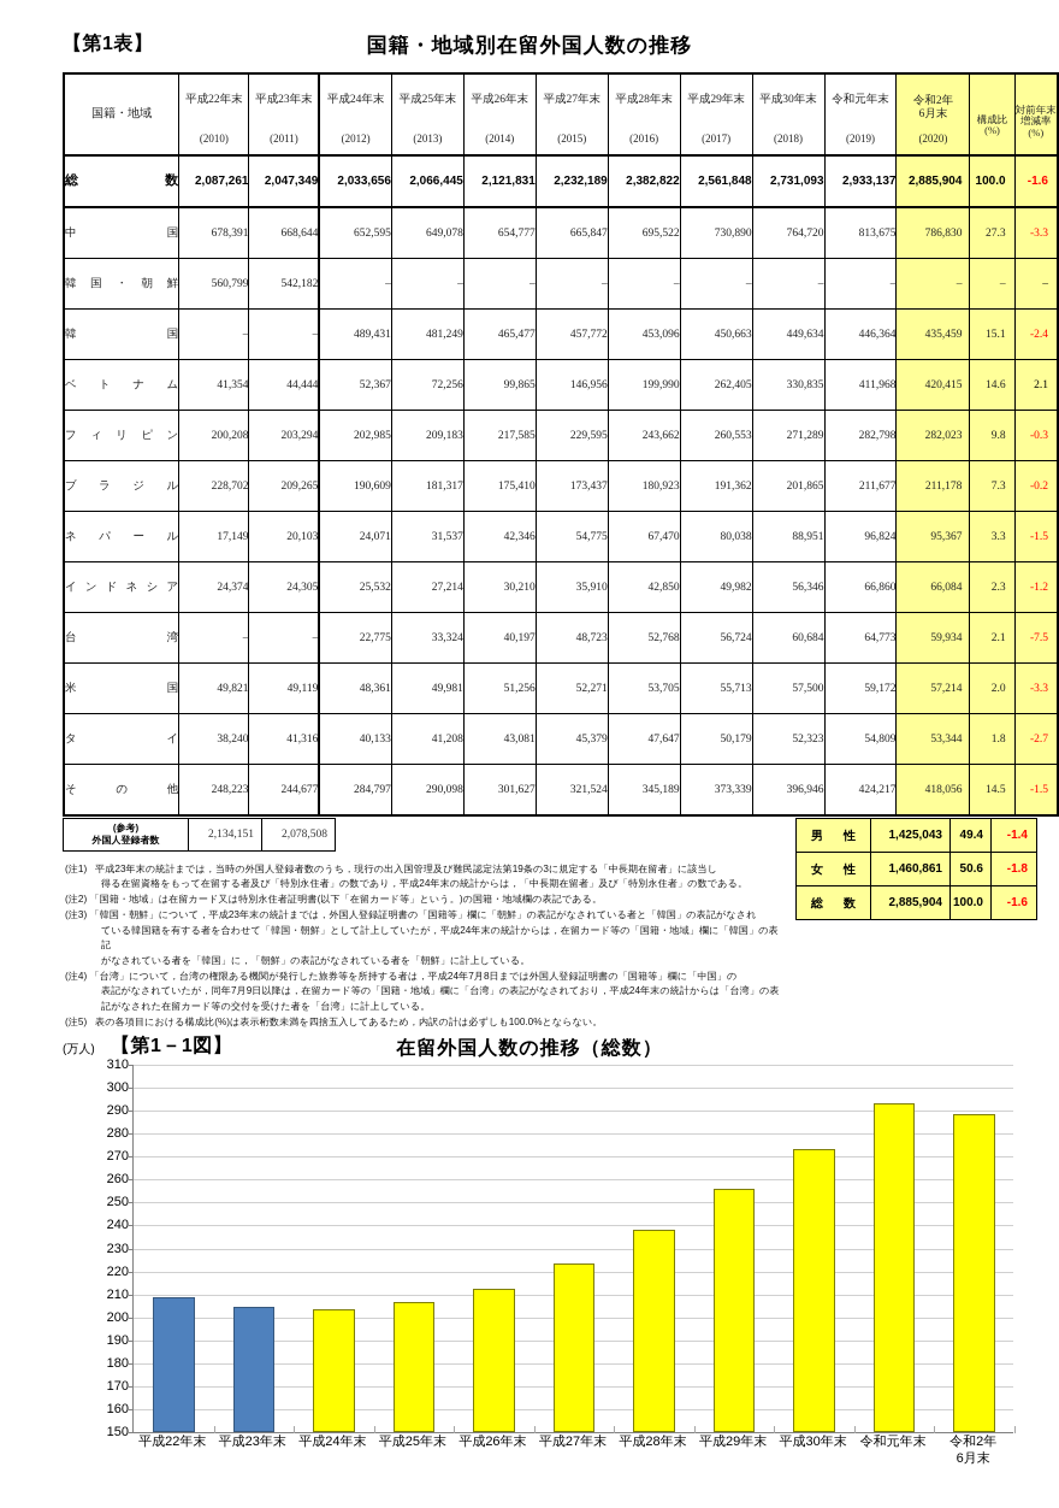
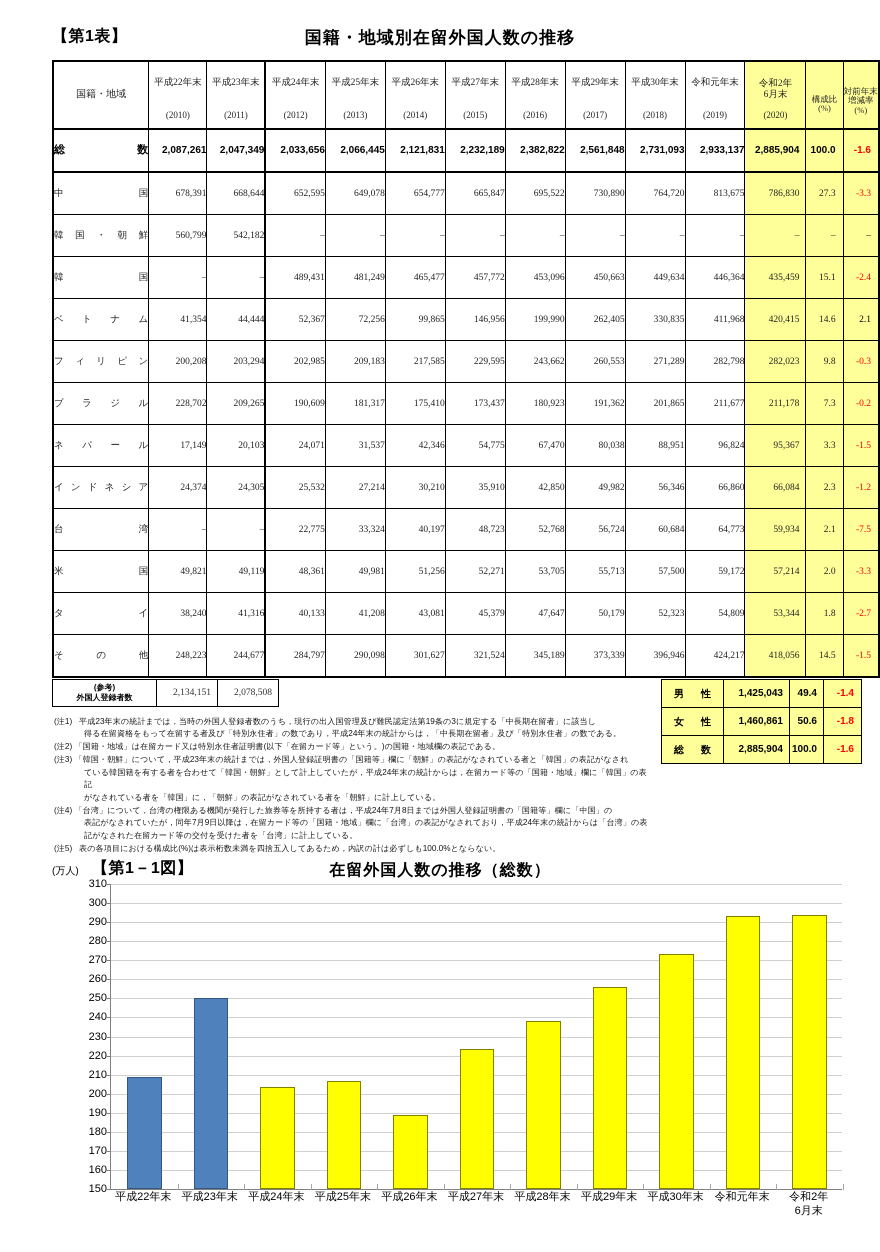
平成23年末: 205 -> 250
平成26年末: 212 -> 189
令和2年 6月末: 289 -> 294
